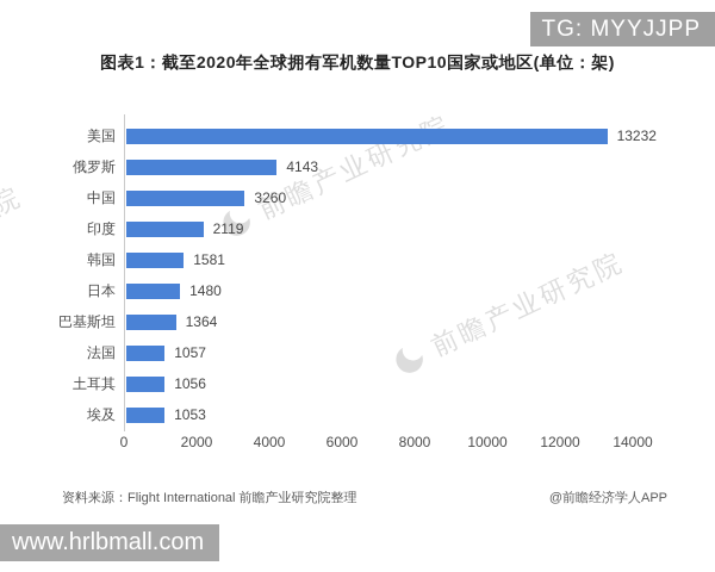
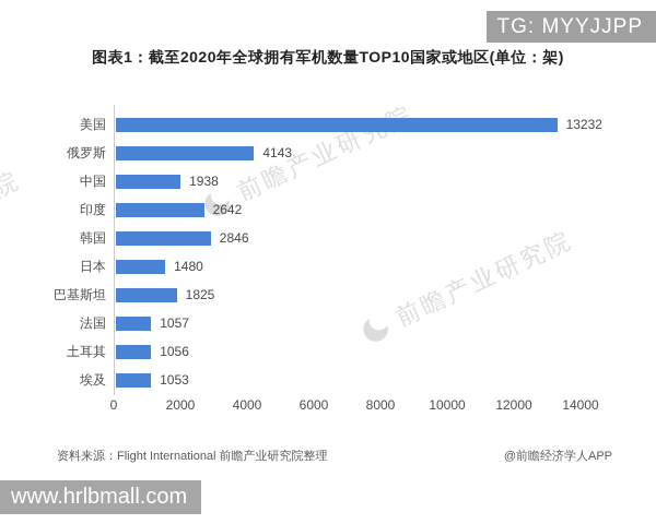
中国: 3260 -> 1938
印度: 2119 -> 2642
韩国: 1581 -> 2846
巴基斯坦: 1364 -> 1825
